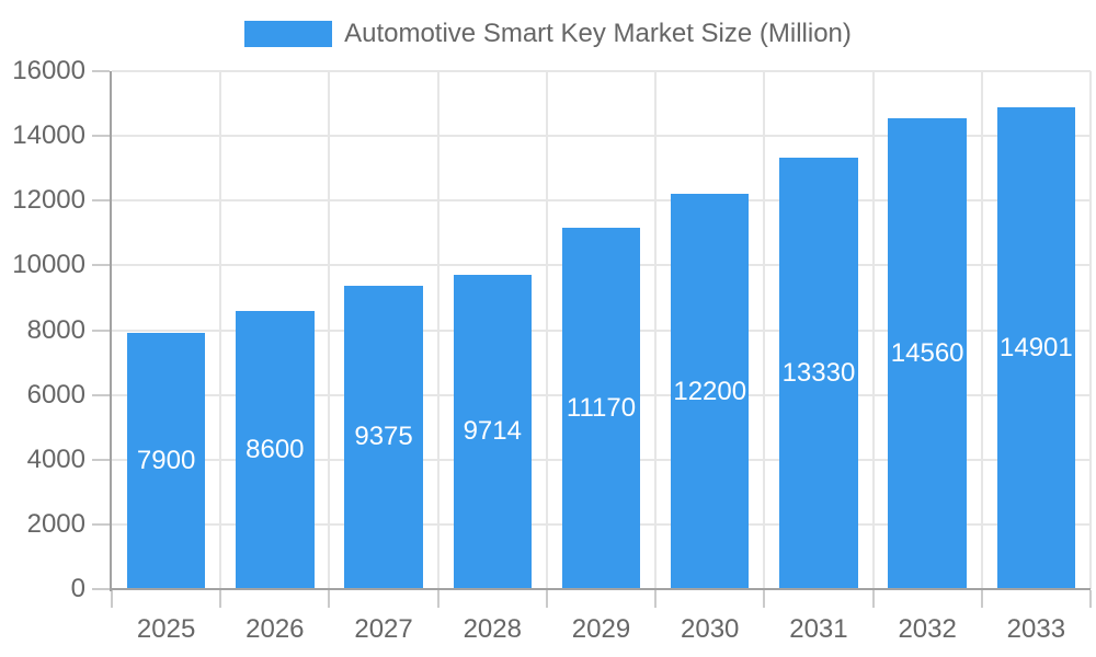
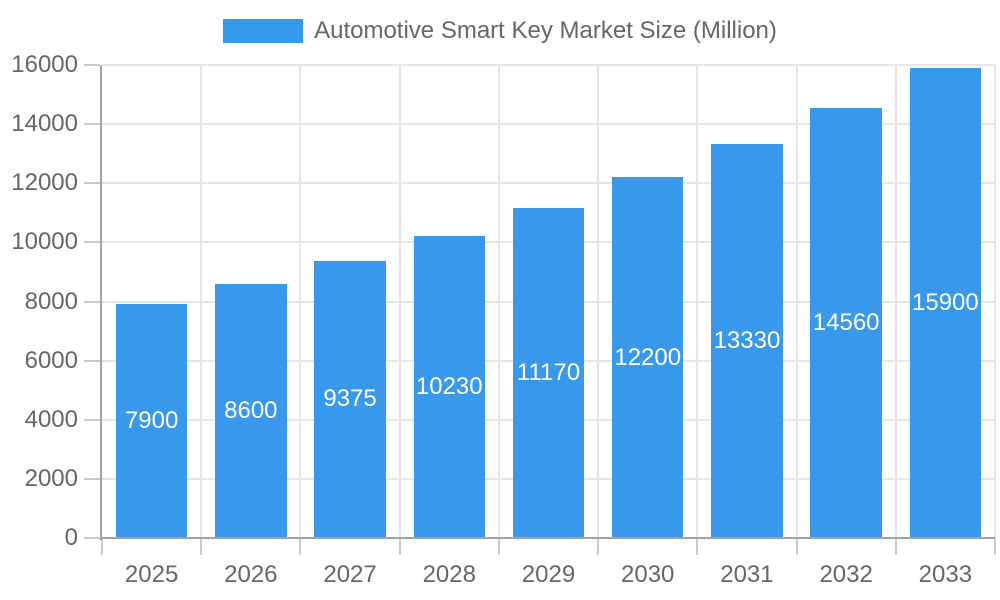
2028: 9714 -> 10230
2033: 14901 -> 15900
